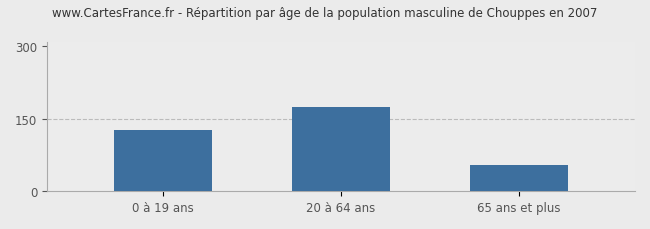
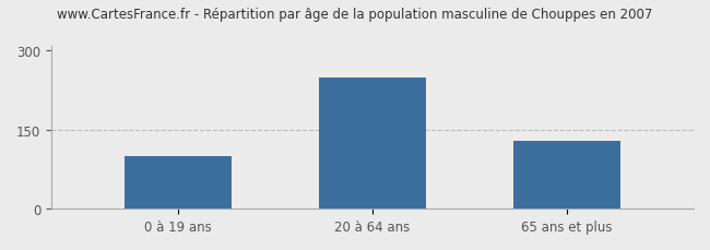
0 à 19 ans: 127 -> 100
20 à 64 ans: 174 -> 250
65 ans et plus: 55 -> 130
